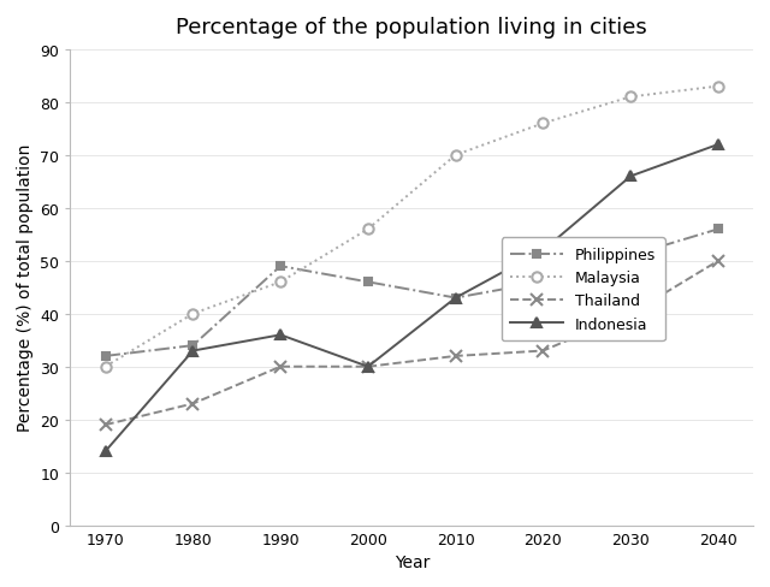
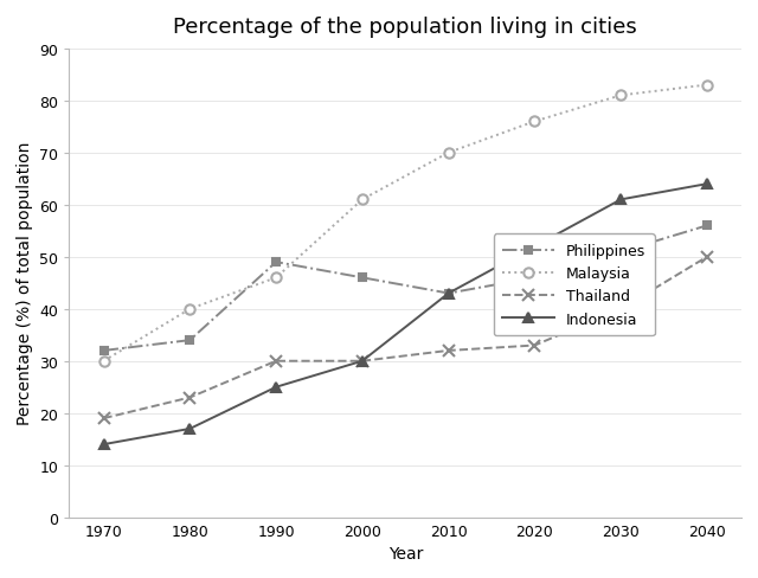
Indonesia/1980: 33 -> 17
Indonesia/1990: 36 -> 25
Malaysia/2000: 56 -> 61
Indonesia/2030: 66 -> 61
Indonesia/2040: 72 -> 64
